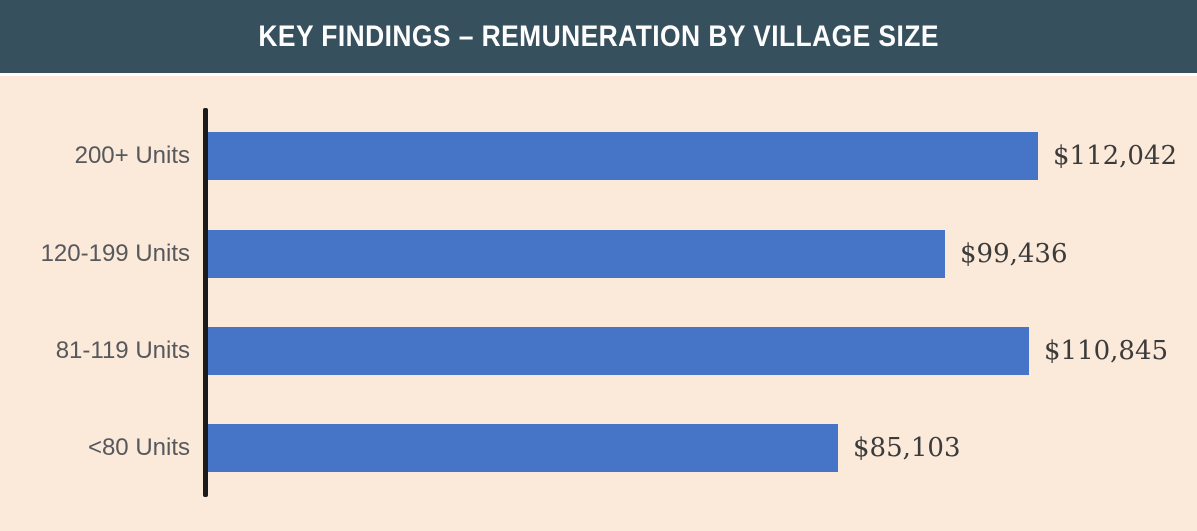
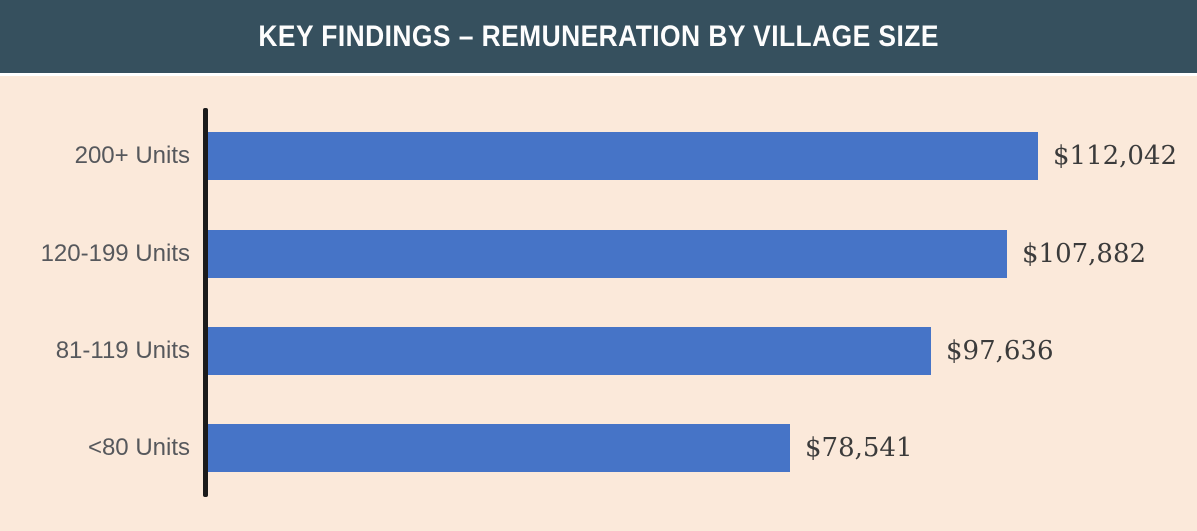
120-199 Units: $99,436 -> $107,882
81-119 Units: $110,845 -> $97,636
<80 Units: $85,103 -> $78,541
